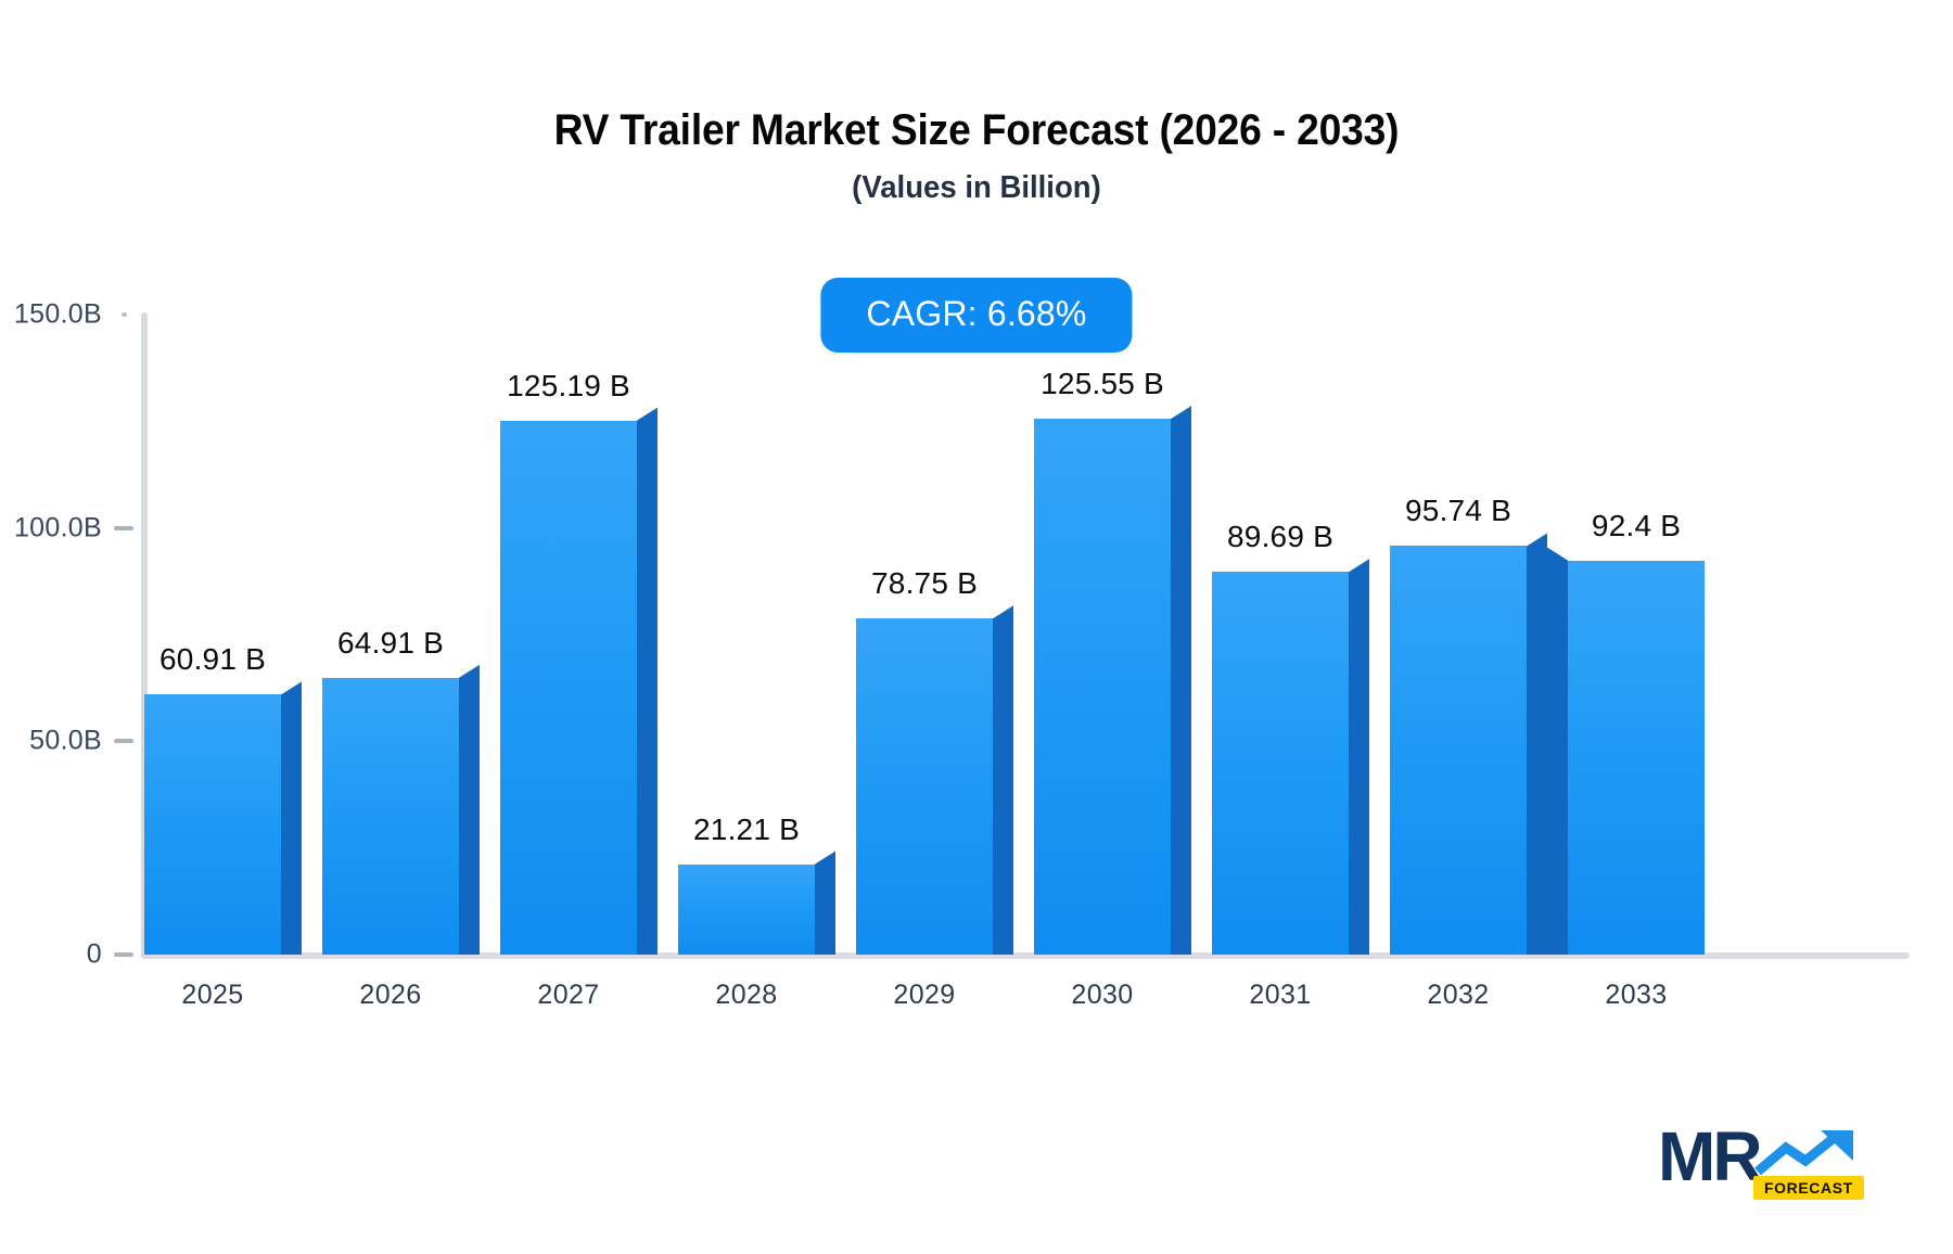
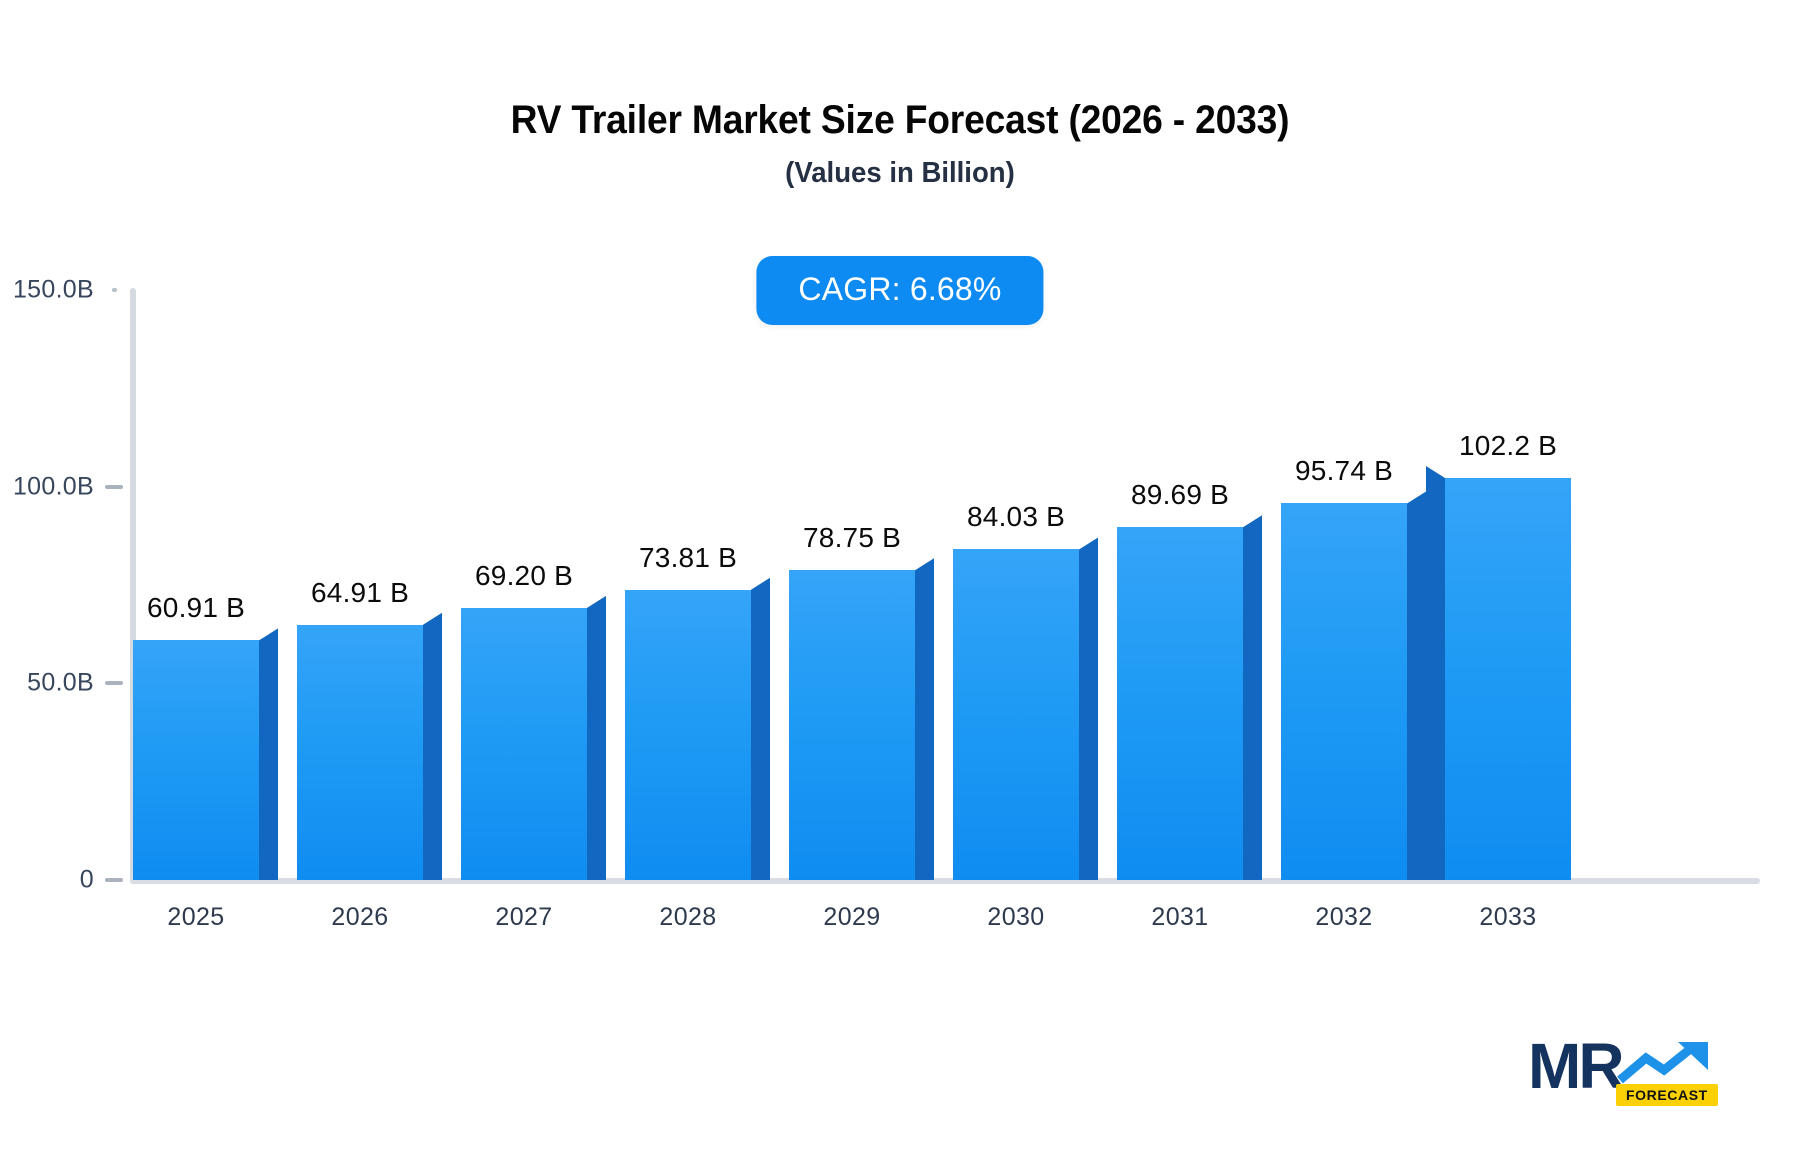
2027: 125.19 -> 69.20
2028: 21.21 -> 73.81
2030: 125.55 -> 84.03
2033: 92.4 -> 102.2
